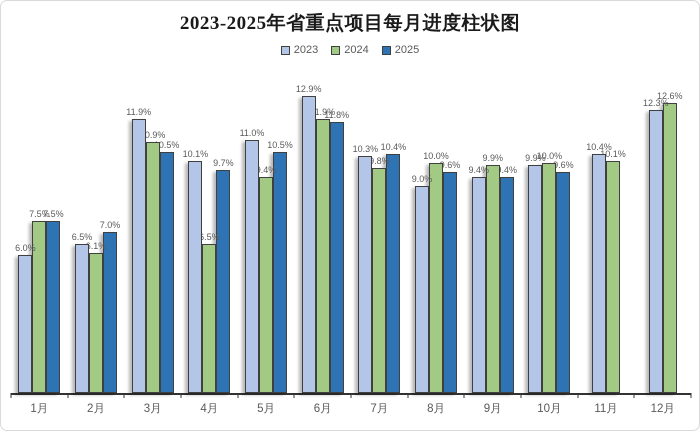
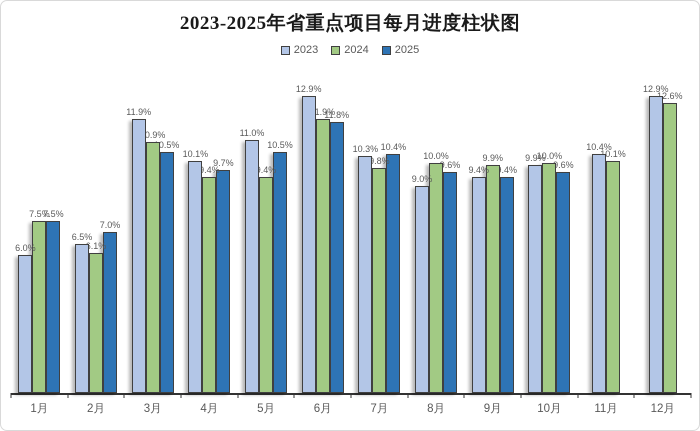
2024/4月: 6.5% -> 9.4%
2023/12月: 12.3% -> 12.9%
